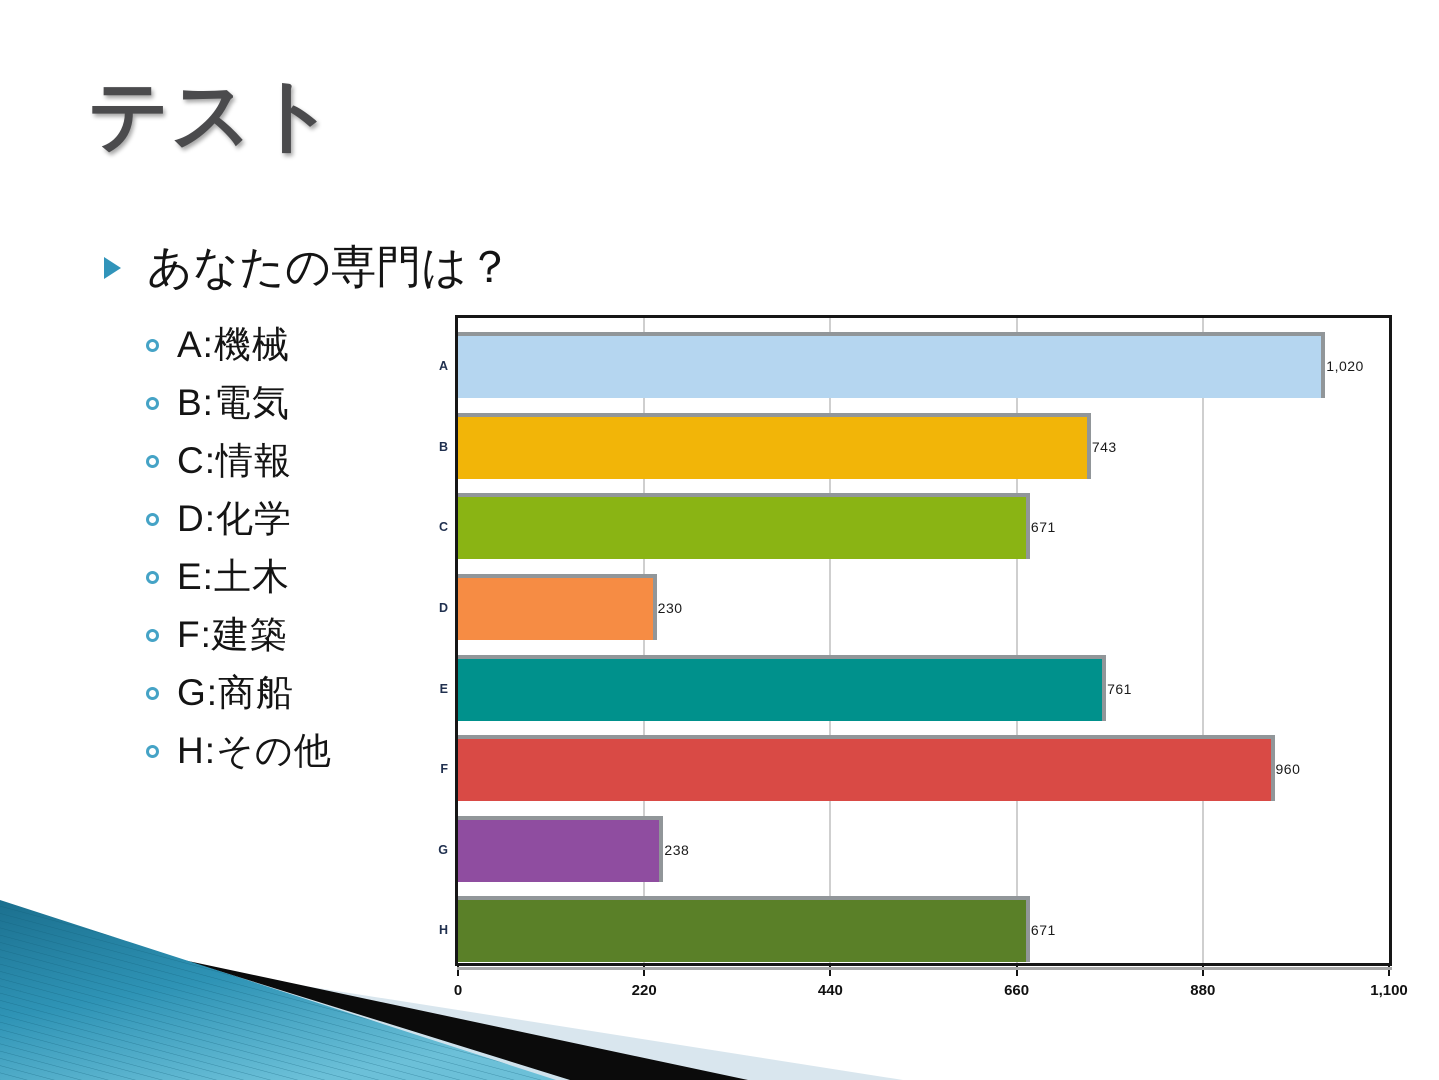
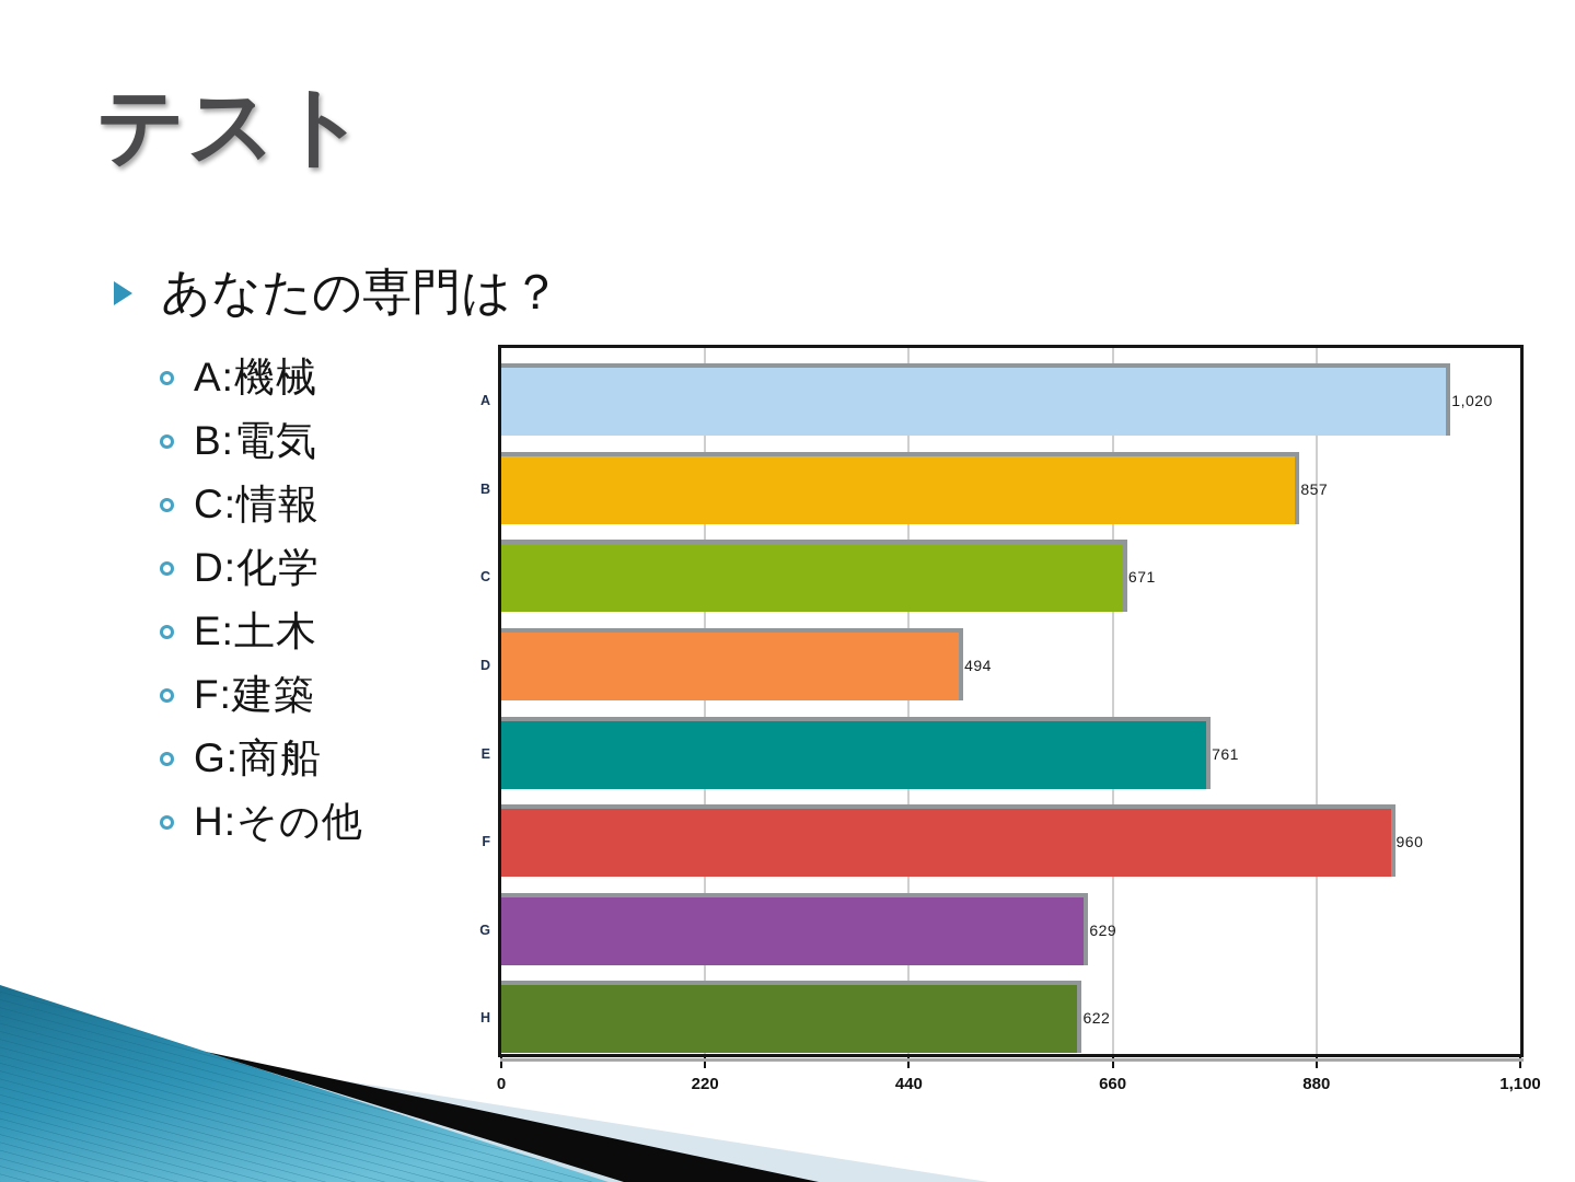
B: 743 -> 857
D: 230 -> 494
G: 238 -> 629
H: 671 -> 622
